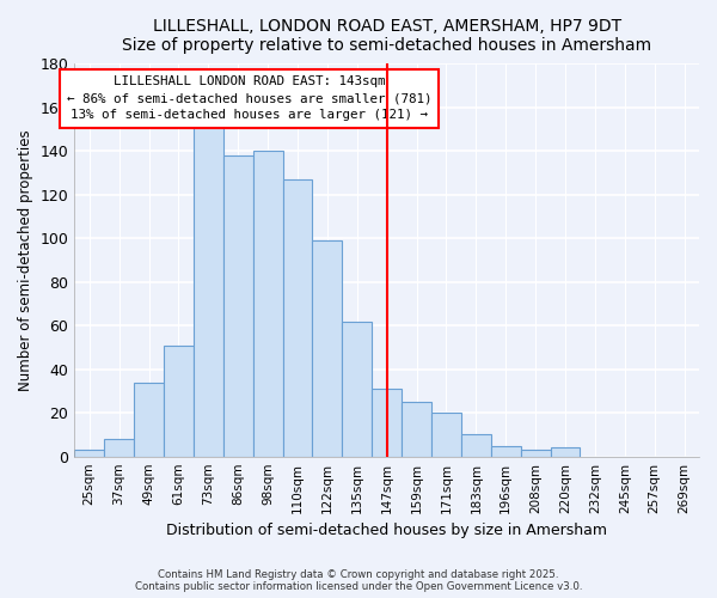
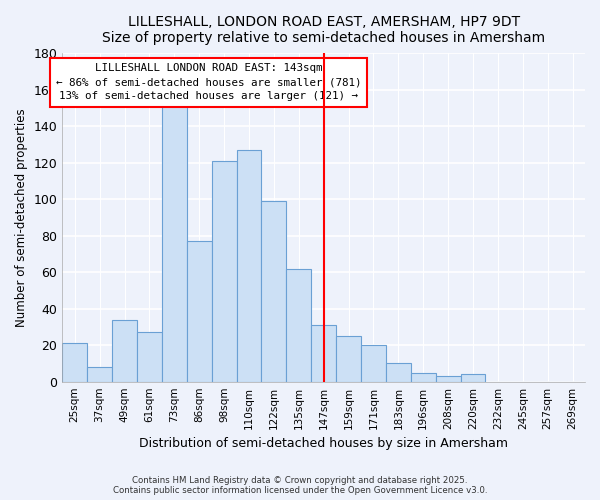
25sqm: 3 -> 21
61sqm: 51 -> 27
86sqm: 138 -> 77
98sqm: 140 -> 121
